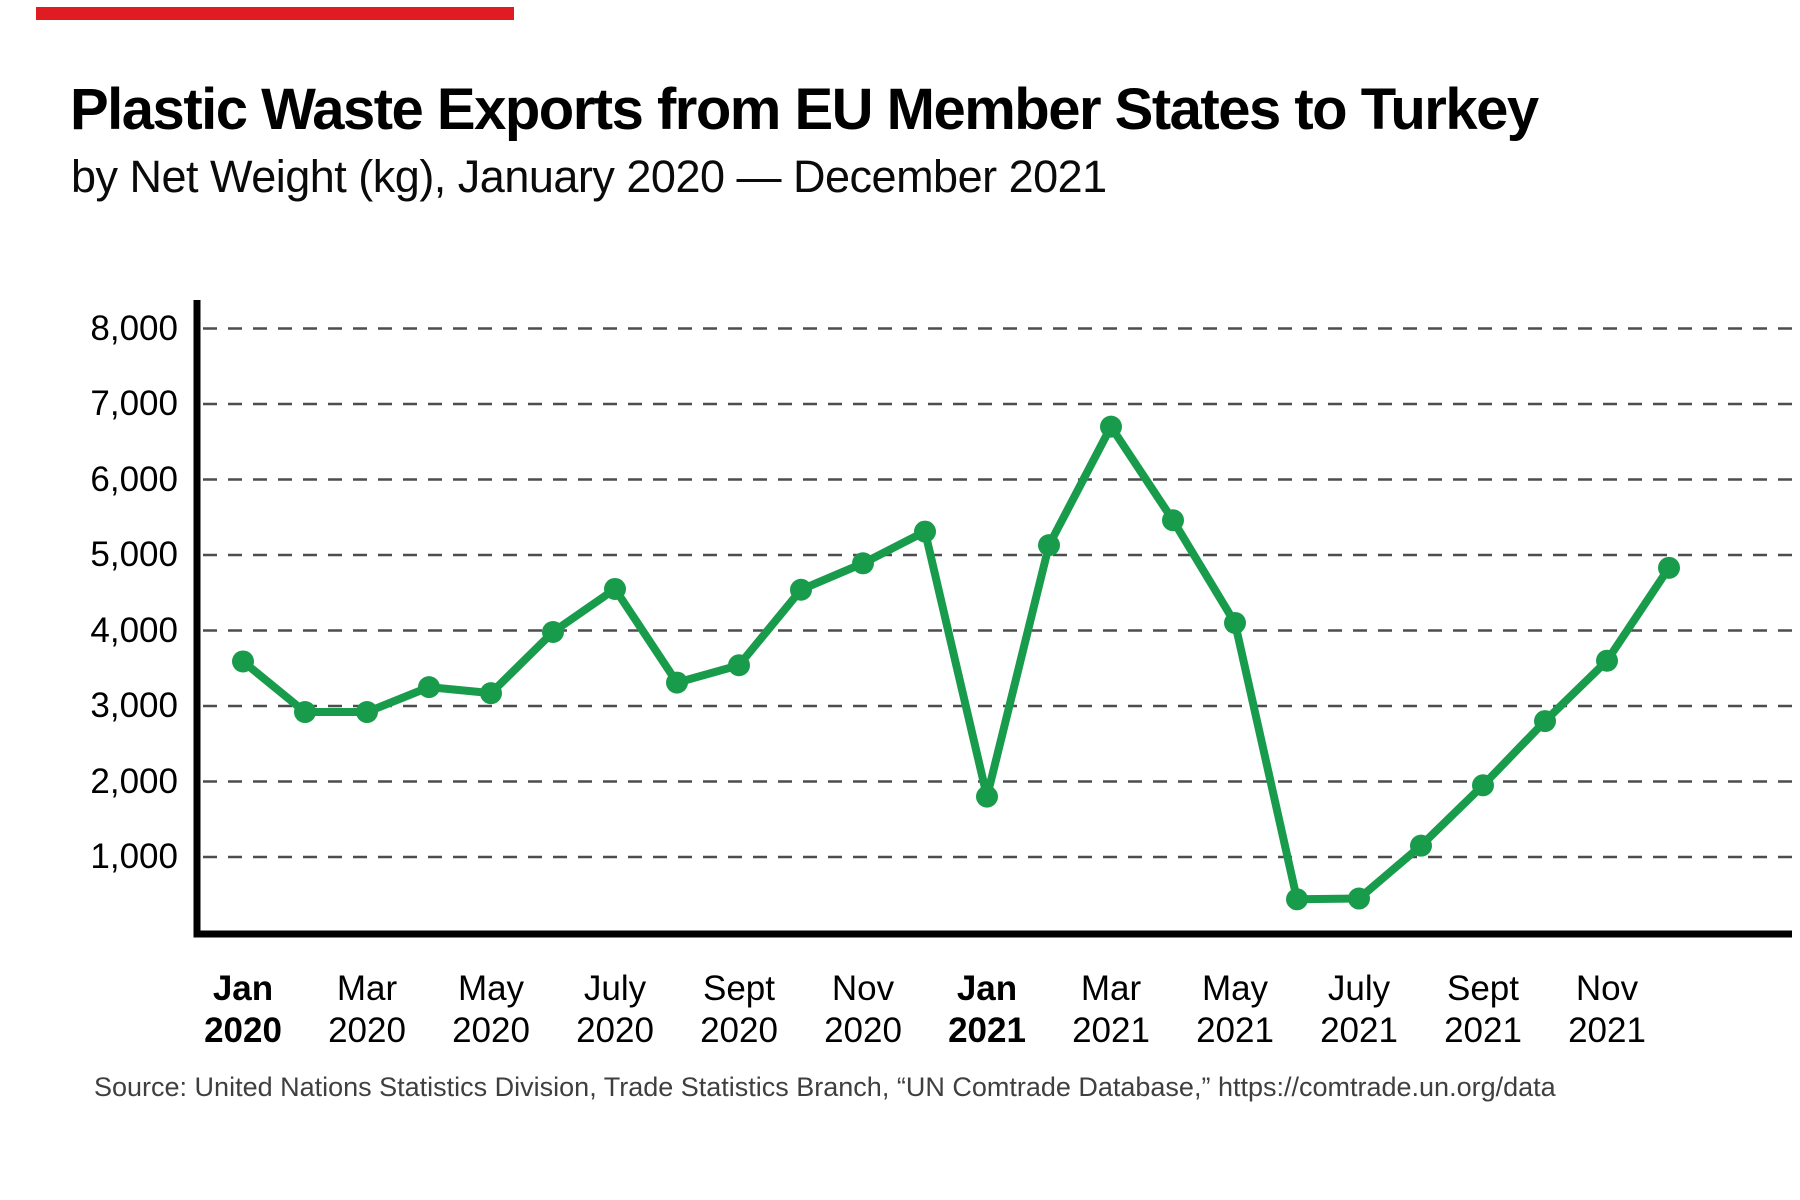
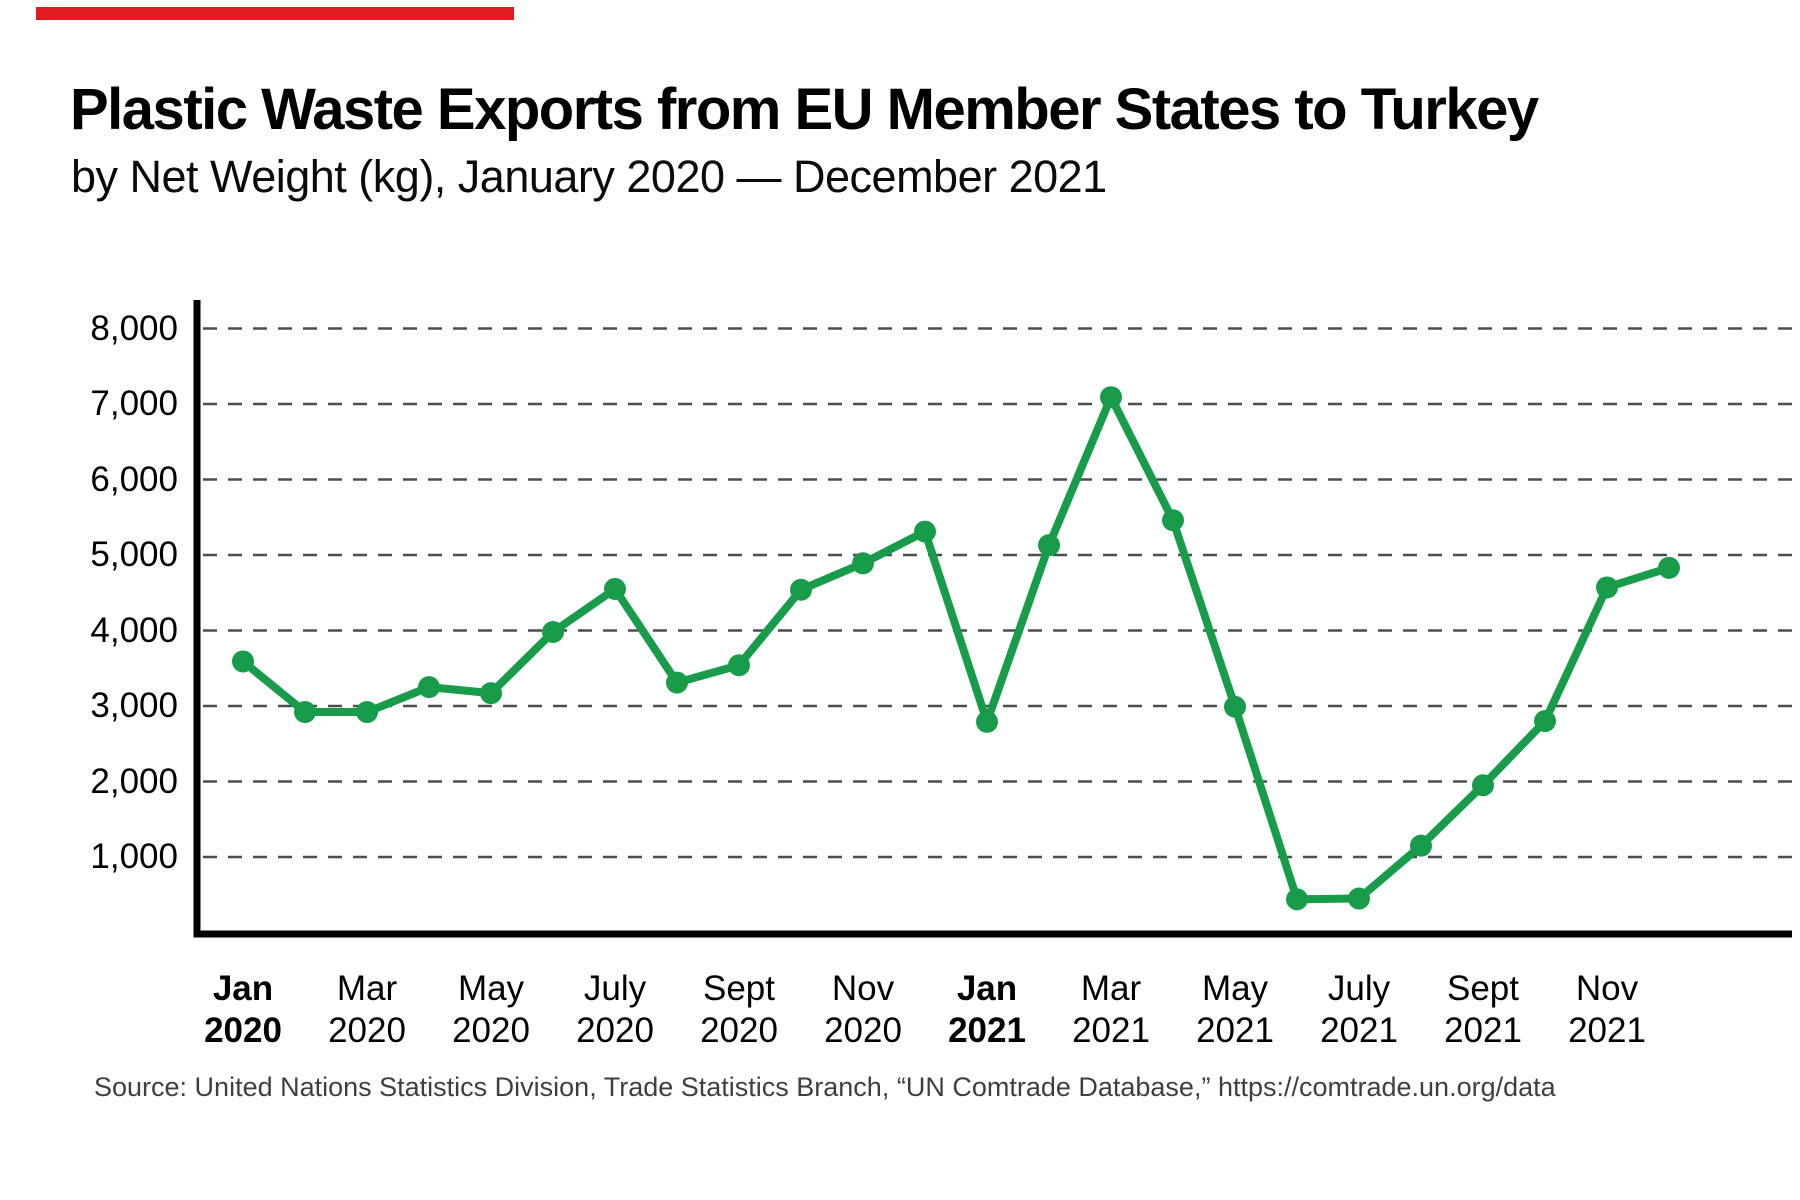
Jan 2021: 1800 -> 2800
Mar 2021: 6700 -> 7100
May 2021: 4100 -> 3000
Nov 2021: 3600 -> 4600
